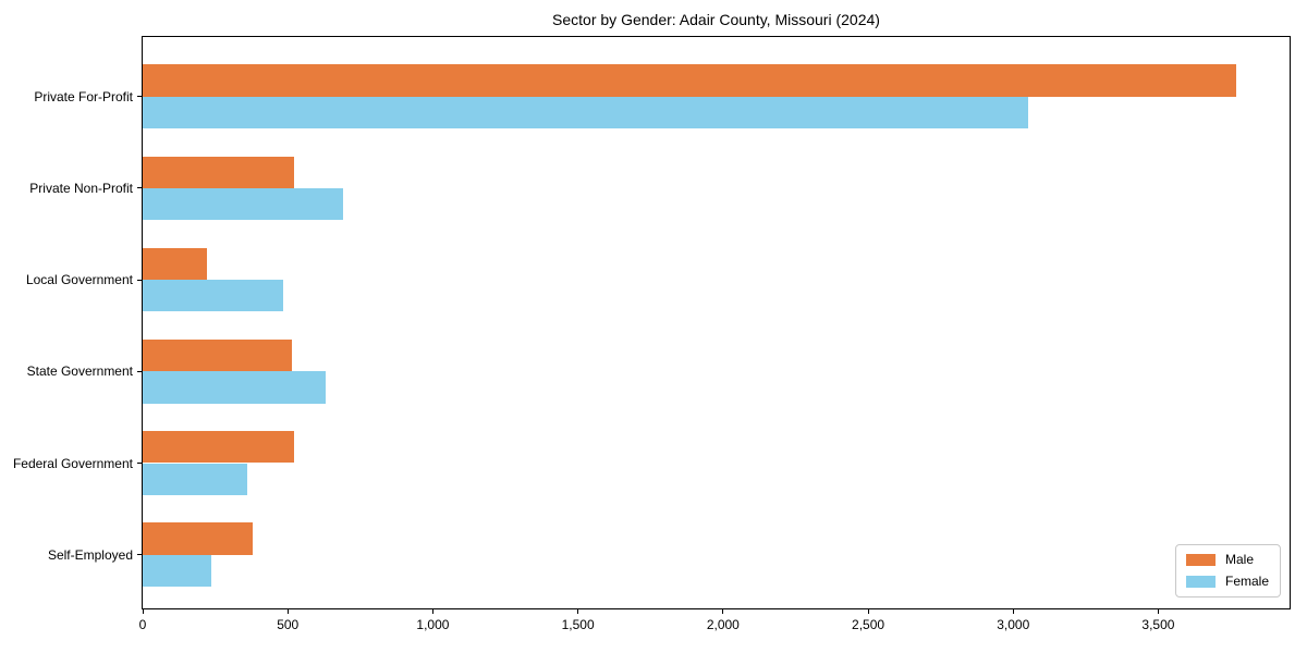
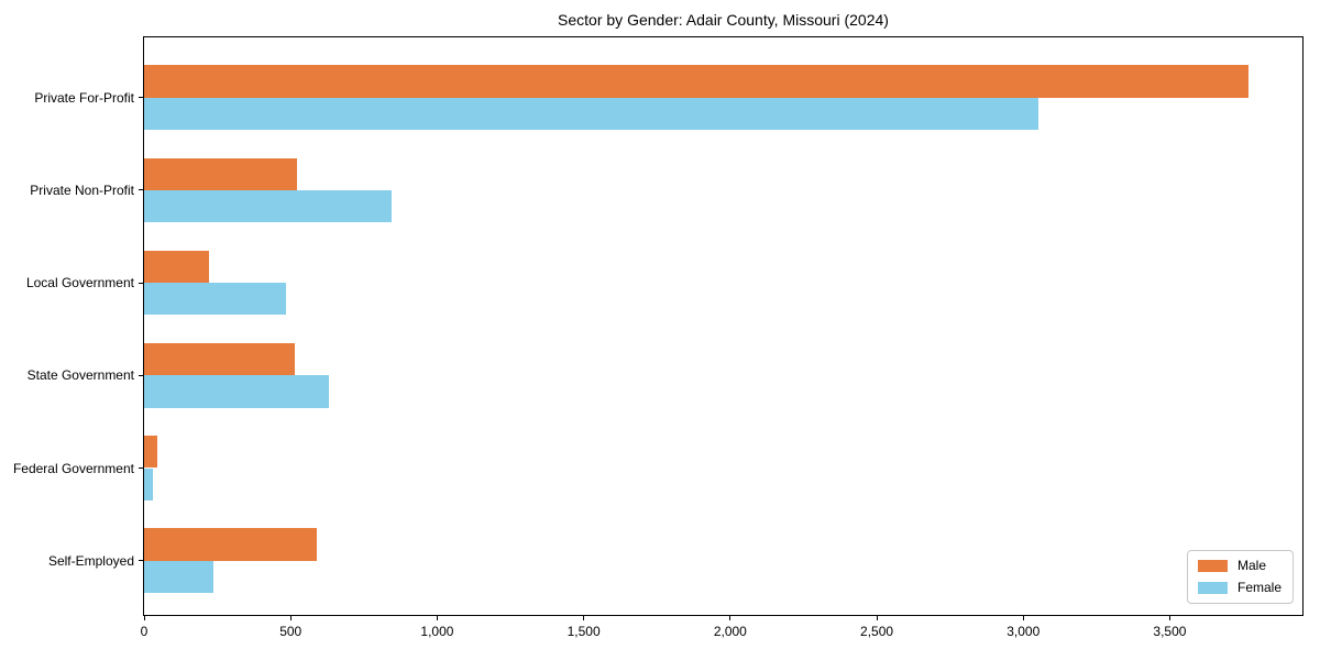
Female/Private Non-Profit: 690 -> 840
Male/Federal Government: 520 -> 40
Female/Federal Government: 360 -> 30
Male/Self-Employed: 380 -> 590
